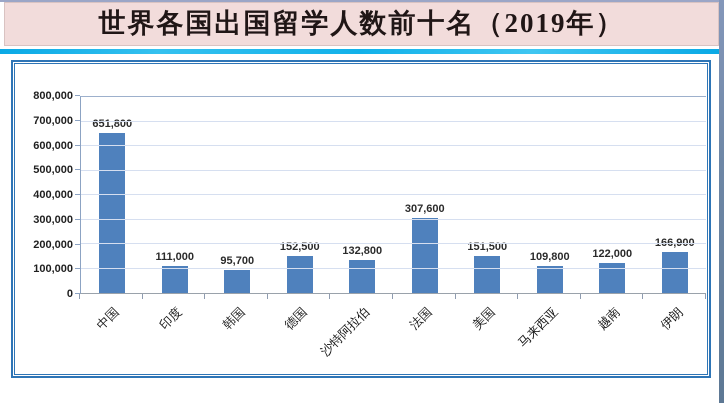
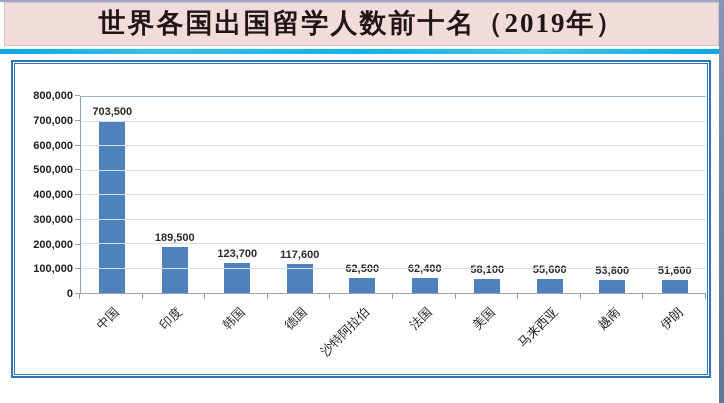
中国: 651,800 -> 703,500
印度: 111,000 -> 189,500
韩国: 95,700 -> 123,700
德国: 152,500 -> 117,600
沙特阿拉伯: 132,800 -> 62,500
法国: 307,600 -> 62,400
美国: 151,500 -> 58,100
马来西亚: 109,800 -> 55,600
越南: 122,000 -> 53,800
伊朗: 166,900 -> 51,600
